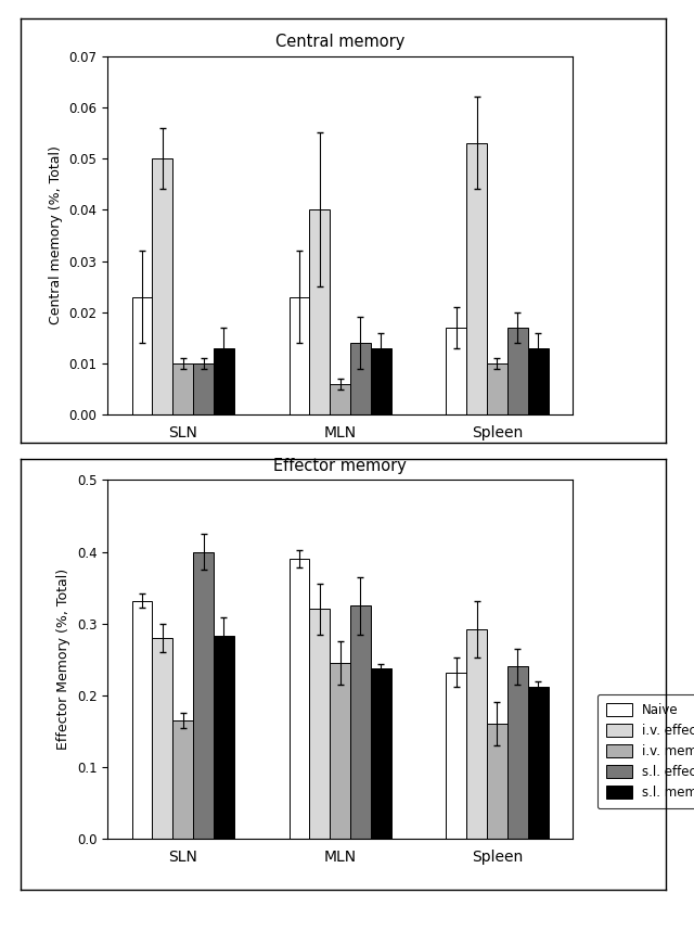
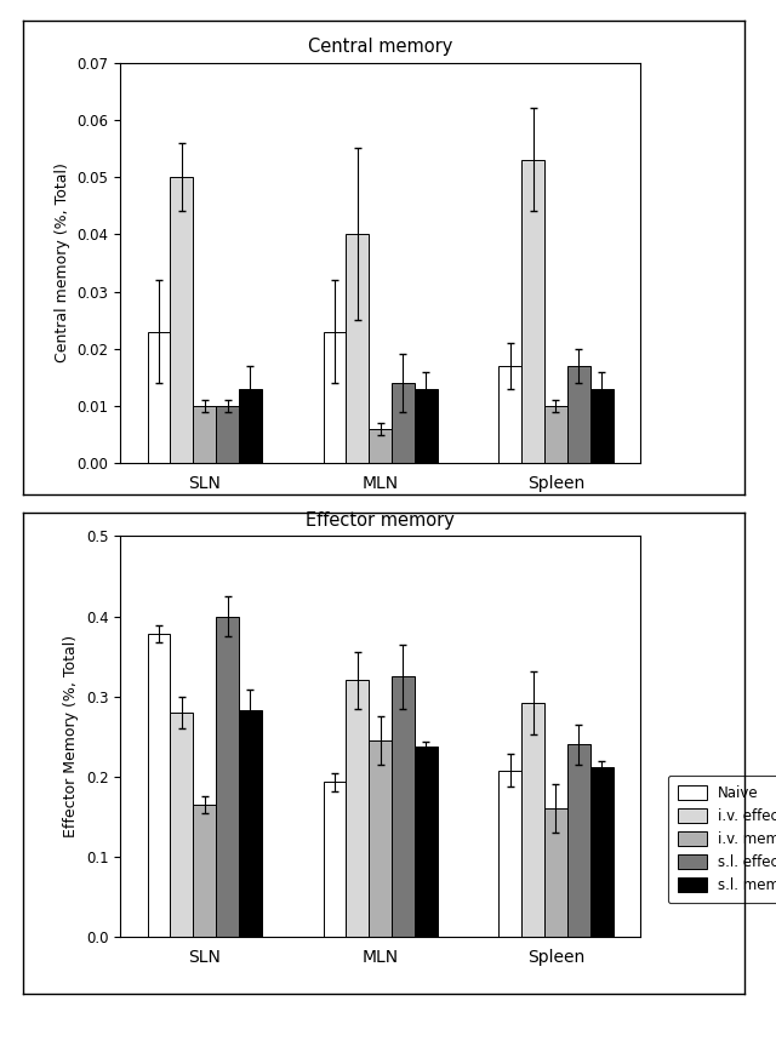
Effector memory/Naive/SLN: 0.332 -> 0.378
Effector memory/Naive/MLN: 0.390 -> 0.193
Effector memory/Naive/Spleen: 0.232 -> 0.208
